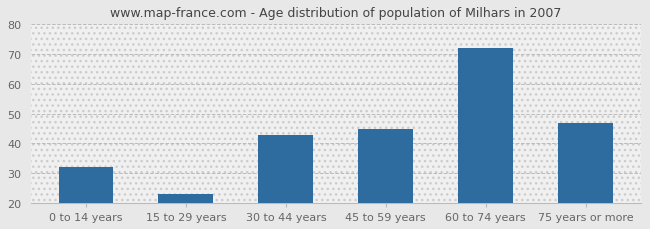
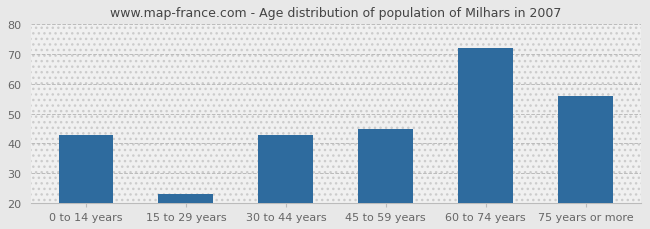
0 to 14 years: 32 -> 43
75 years or more: 47 -> 56
